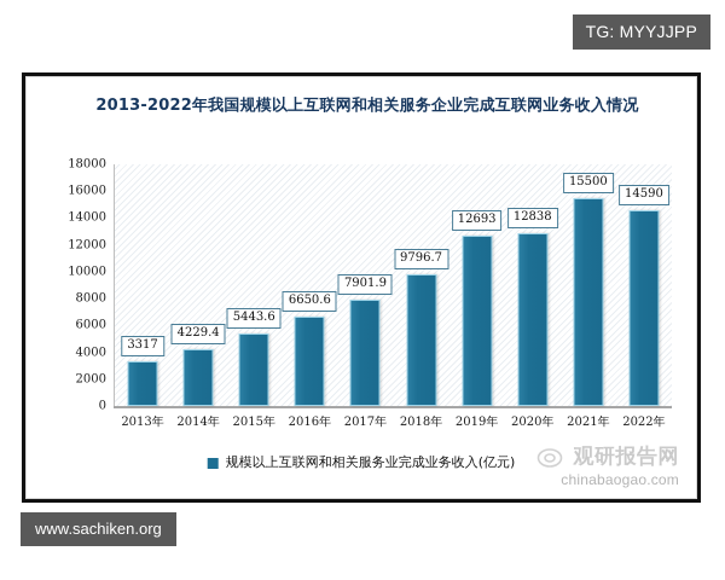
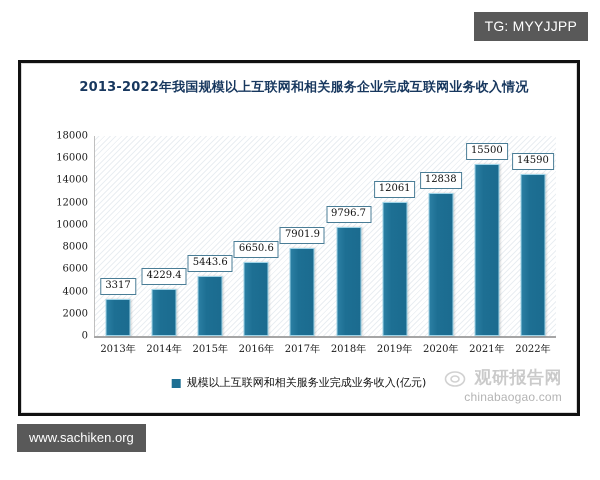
2019年: 12693 -> 12061
